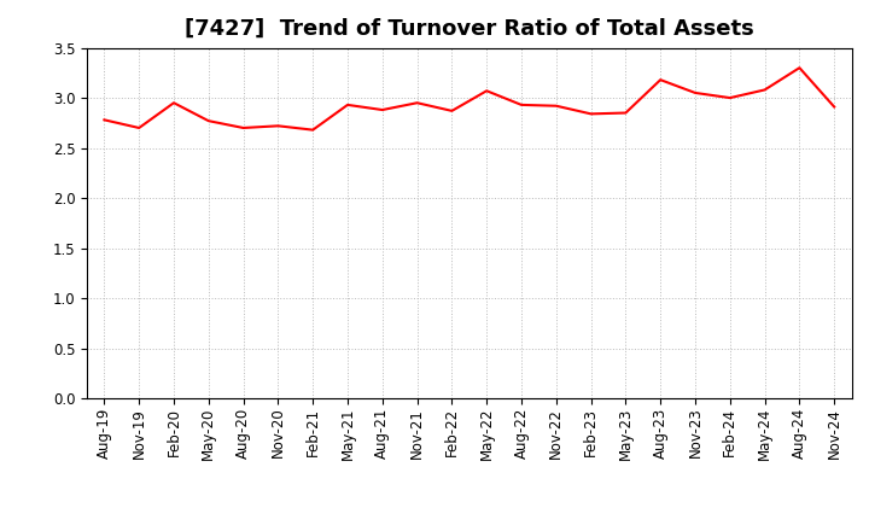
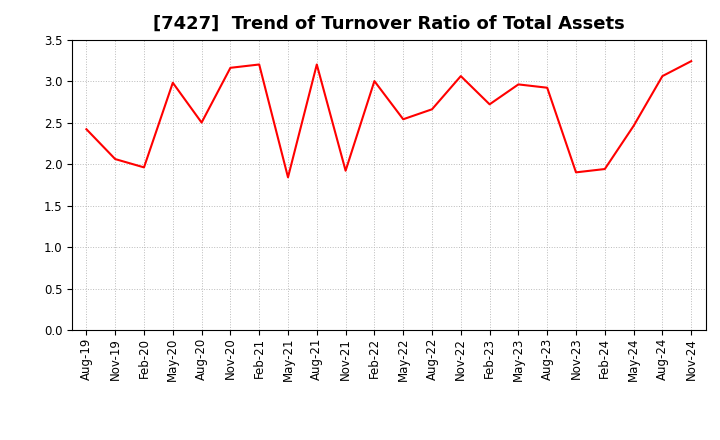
Aug-19: 2.78 -> 2.42
Nov-19: 2.70 -> 2.06
Feb-20: 2.95 -> 1.96
May-20: 2.77 -> 2.98
Aug-20: 2.70 -> 2.50
Nov-20: 2.72 -> 3.16
Feb-21: 2.68 -> 3.20
May-21: 2.93 -> 1.84
Aug-21: 2.88 -> 3.20
Nov-21: 2.95 -> 1.92
Feb-22: 2.87 -> 3.00
May-22: 3.07 -> 2.54
Aug-22: 2.93 -> 2.66
Nov-22: 2.92 -> 3.06
Feb-23: 2.84 -> 2.72
May-23: 2.85 -> 2.96
Aug-23: 3.18 -> 2.92
Nov-23: 3.05 -> 1.90
Feb-24: 3.00 -> 1.94
May-24: 3.08 -> 2.46
Aug-24: 3.30 -> 3.06
Nov-24: 2.91 -> 3.24
